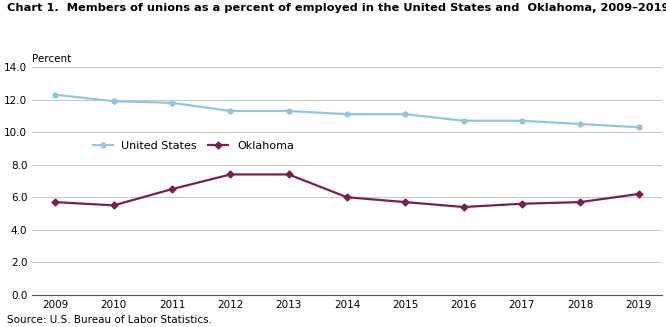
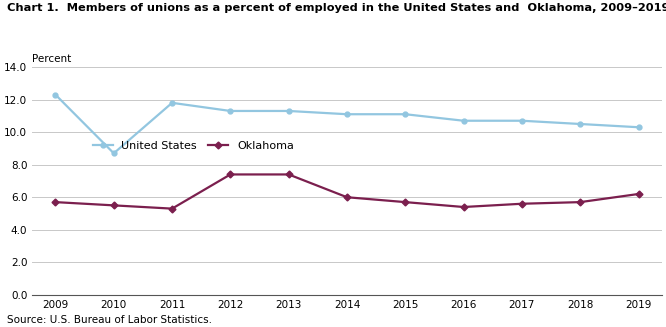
United States/2010: 11.9 -> 8.7
Oklahoma/2011: 6.5 -> 5.3
